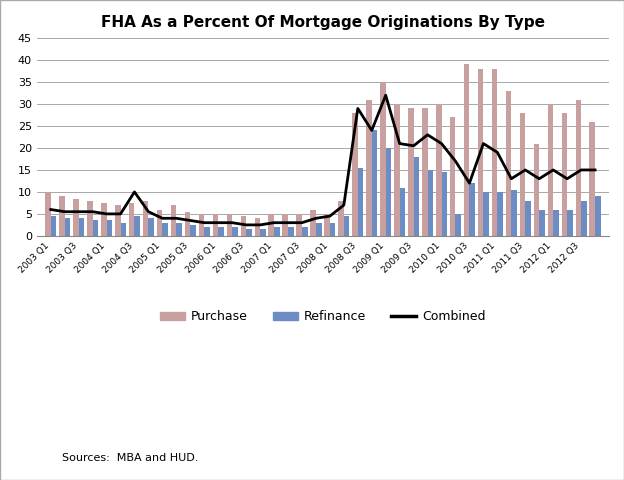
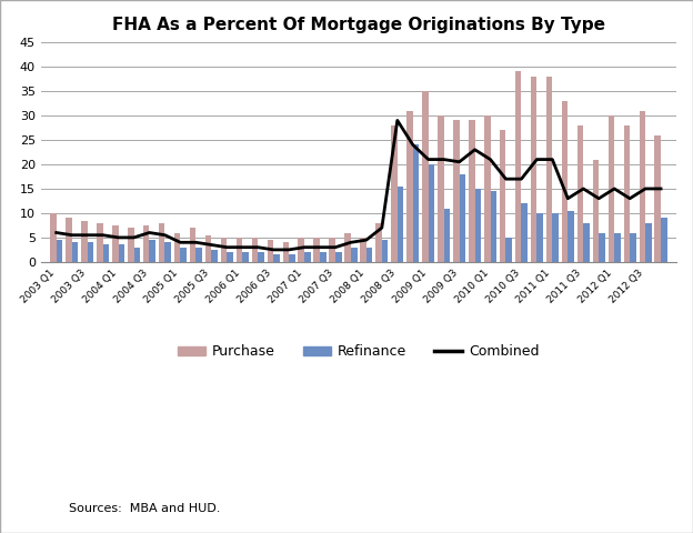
Combined/2004 Q3: 10.0 -> 6.0
Combined/2009 Q1: 32.0 -> 21.0
Combined/2010 Q3: 12.0 -> 17.0
Combined/2011 Q1: 19.0 -> 21.0
